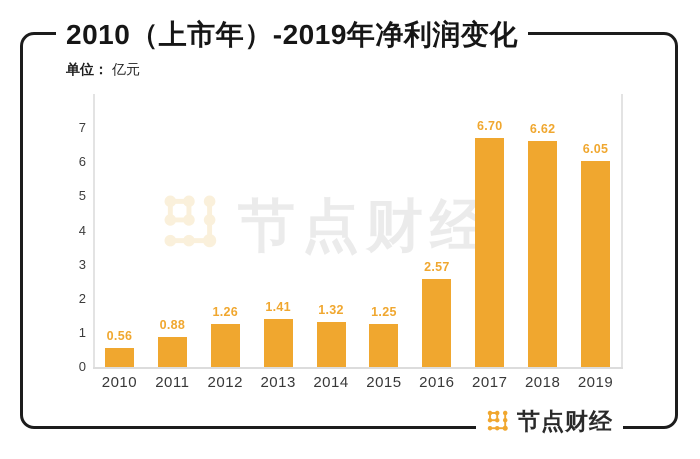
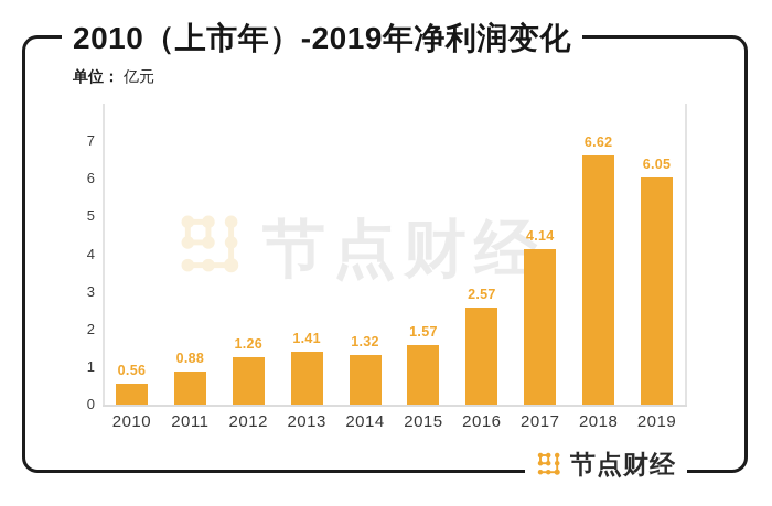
2015: 1.25 -> 1.57
2017: 6.70 -> 4.14
